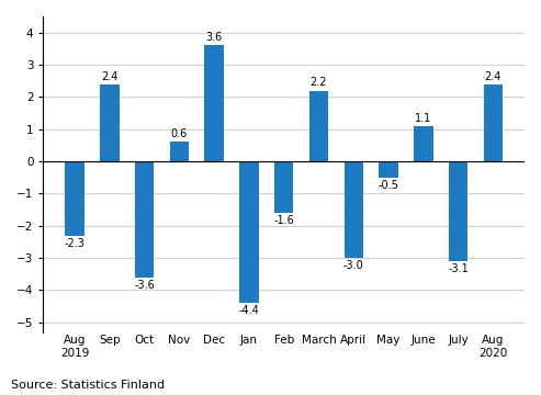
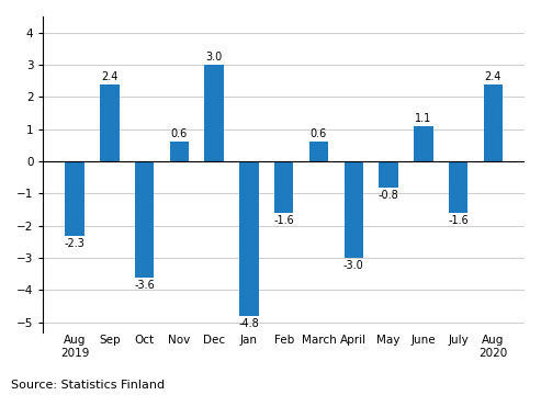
Dec: 3.6 -> 3.0
Jan: -4.4 -> -4.8
March: 2.2 -> 0.6
May: -0.5 -> -0.8
July: -3.1 -> -1.6
